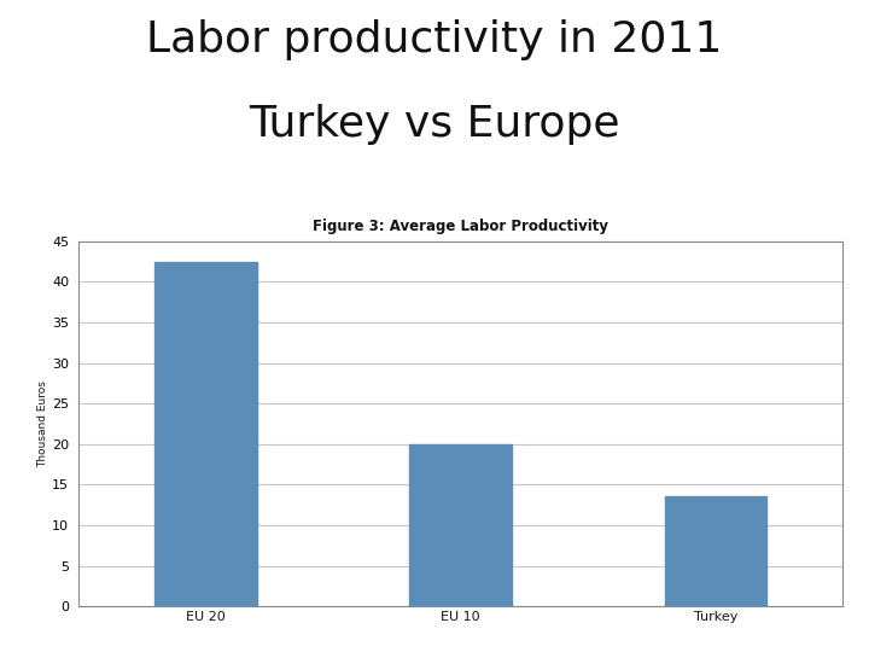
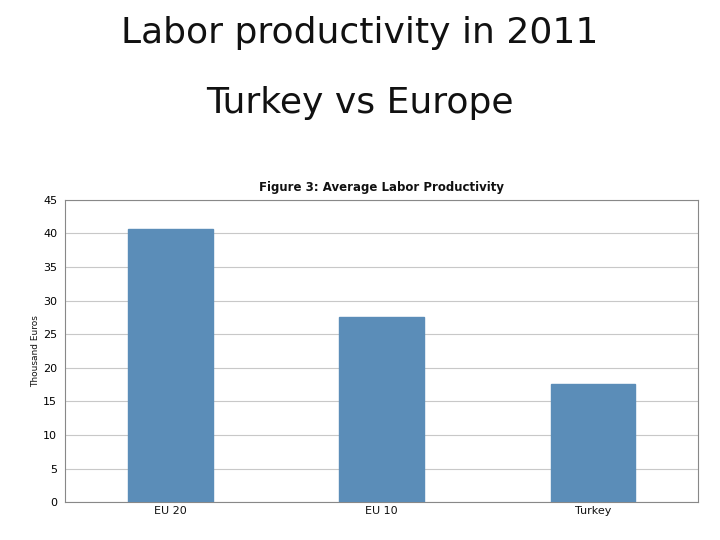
EU 20: 42.5 -> 40.6
EU 10: 20.0 -> 27.6
Turkey: 13.5 -> 17.6
